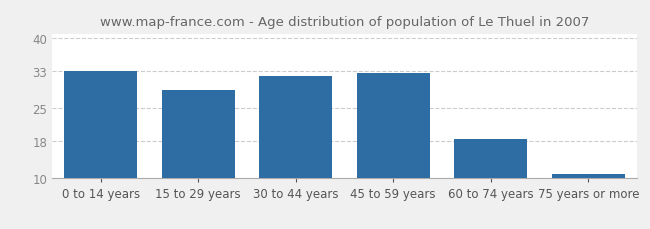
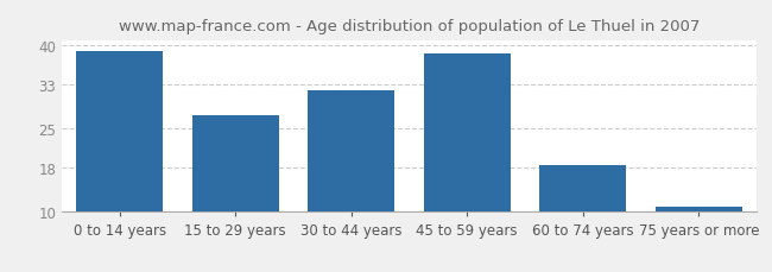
0 to 14 years: 33.0 -> 39.0
15 to 29 years: 29.0 -> 27.5
45 to 59 years: 32.5 -> 38.5
